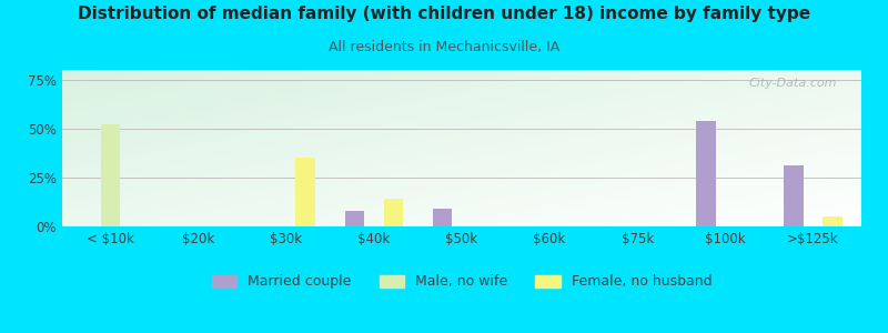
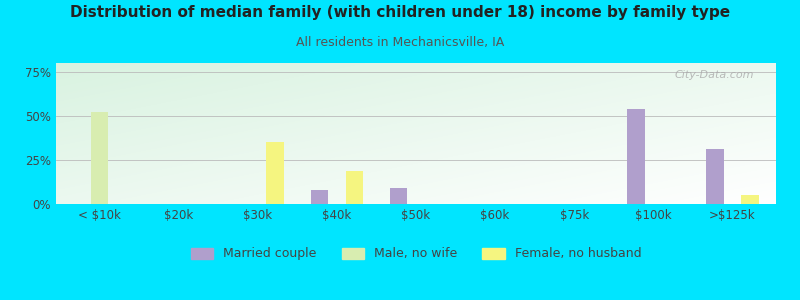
Female, no husband/$40k: 14% -> 19%
